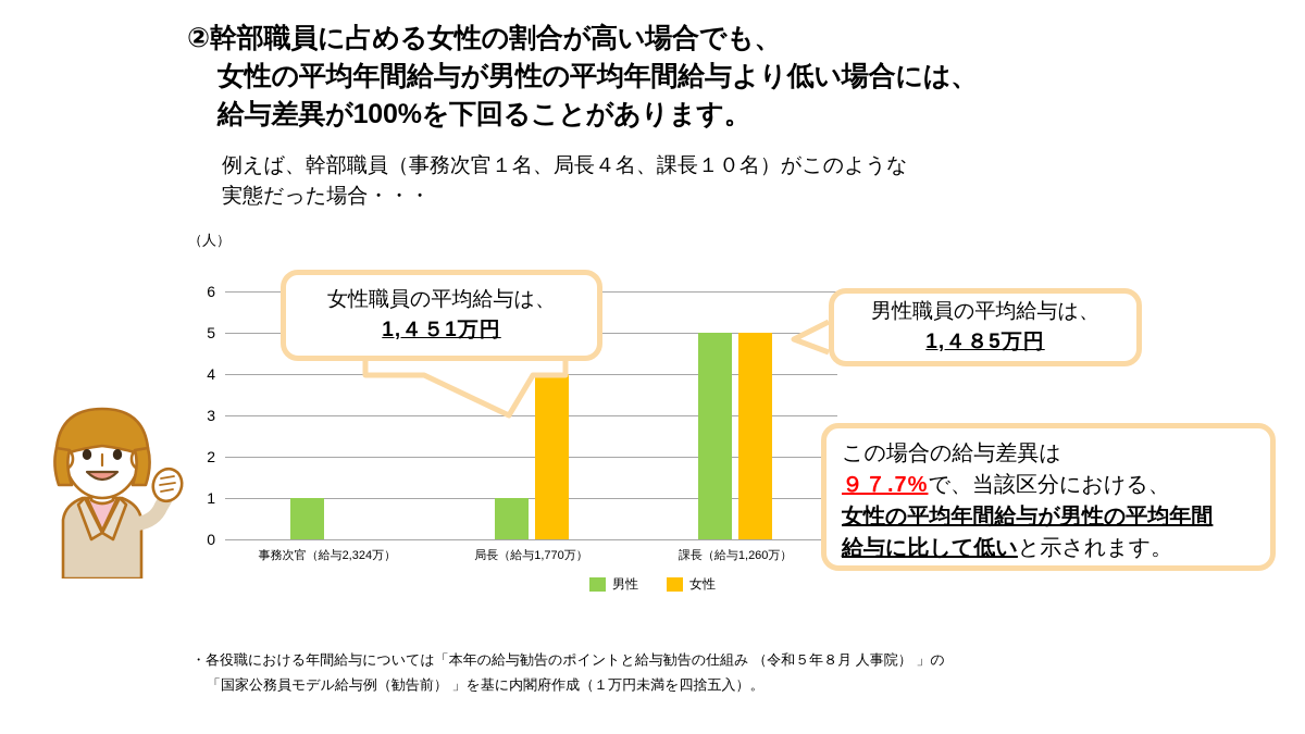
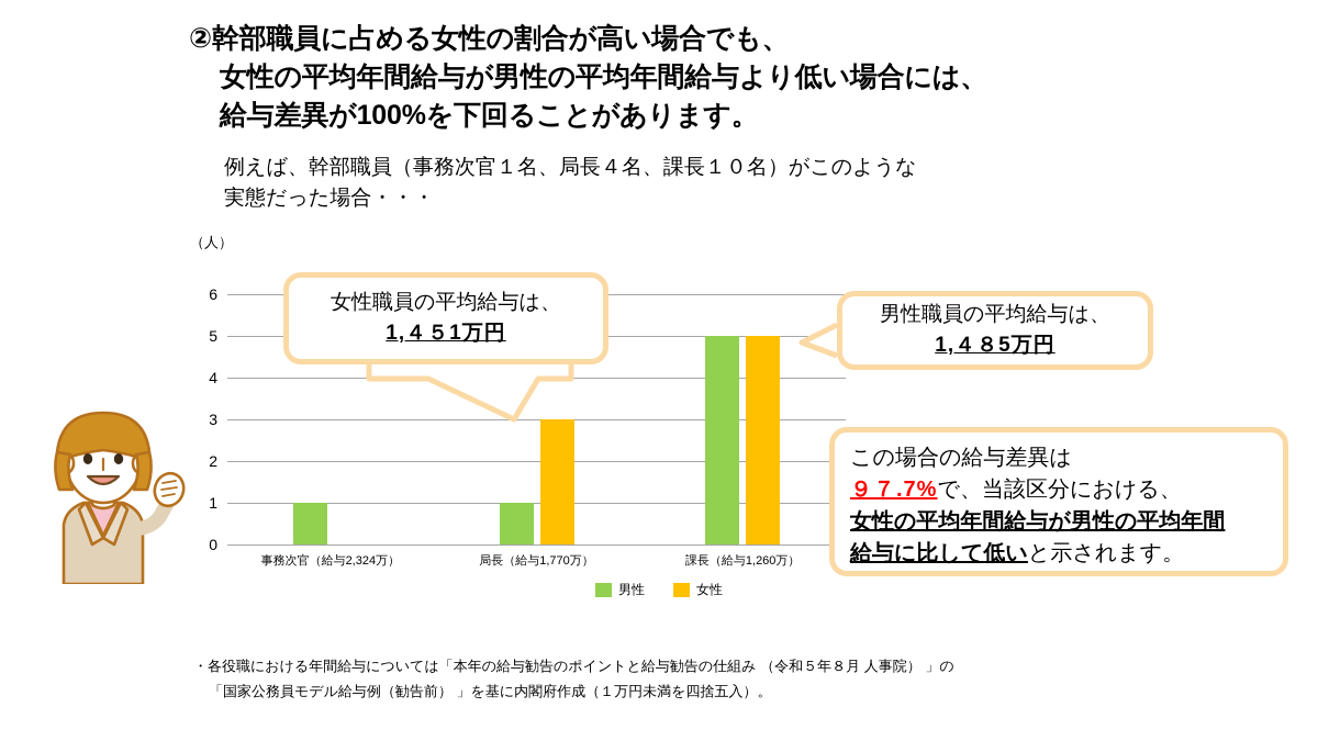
女性/局長（給与1,770万）: 4 -> 3
